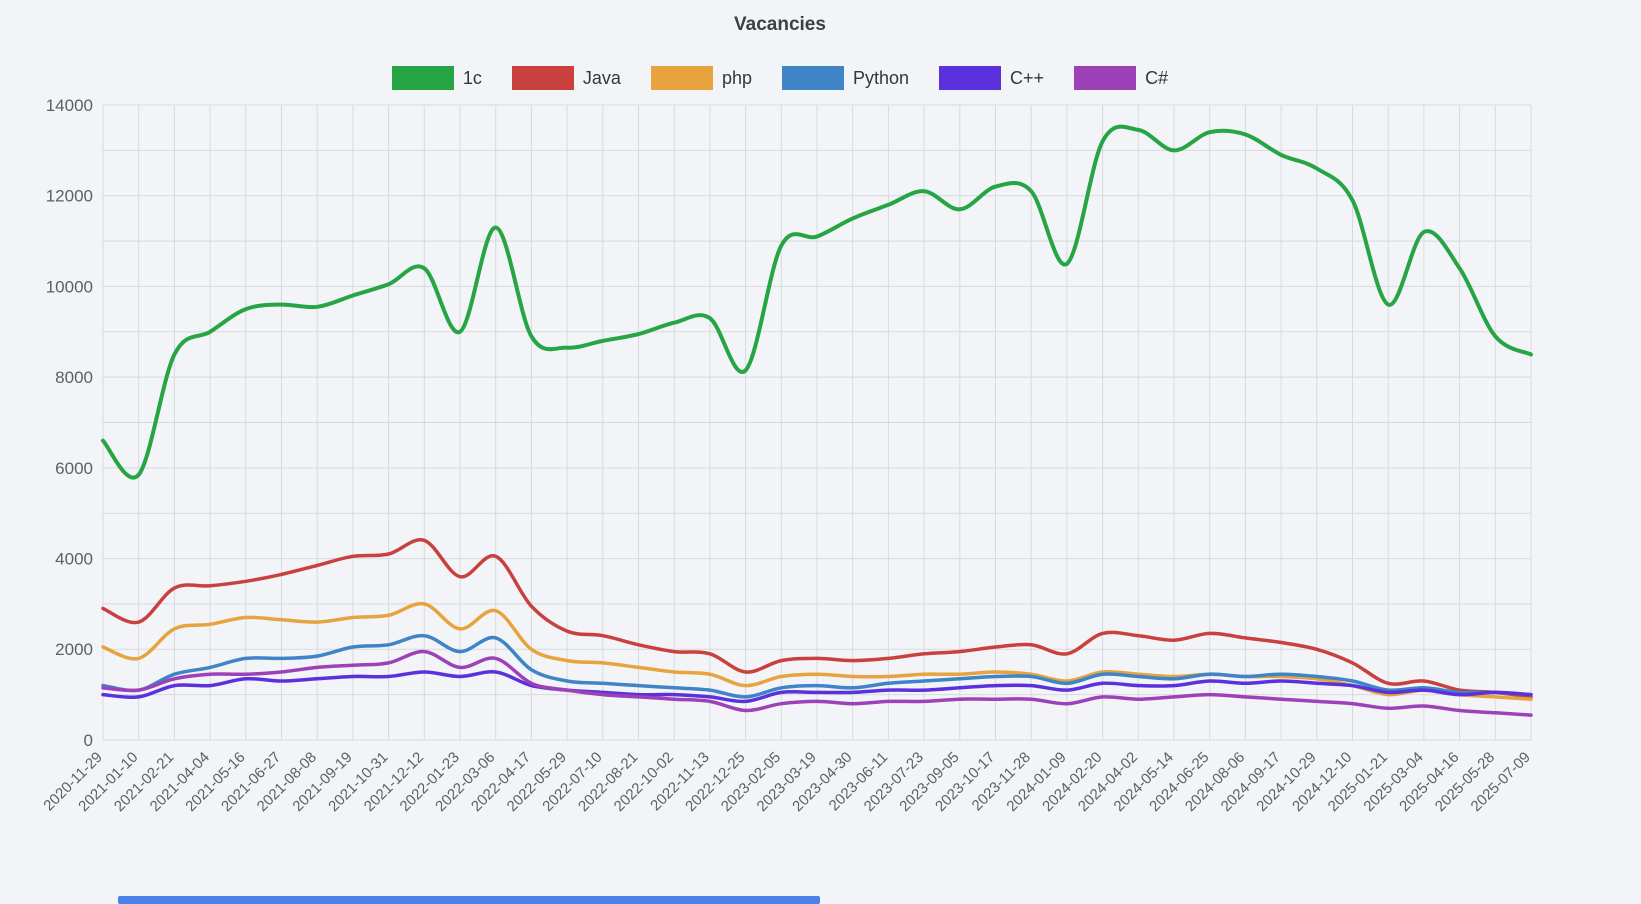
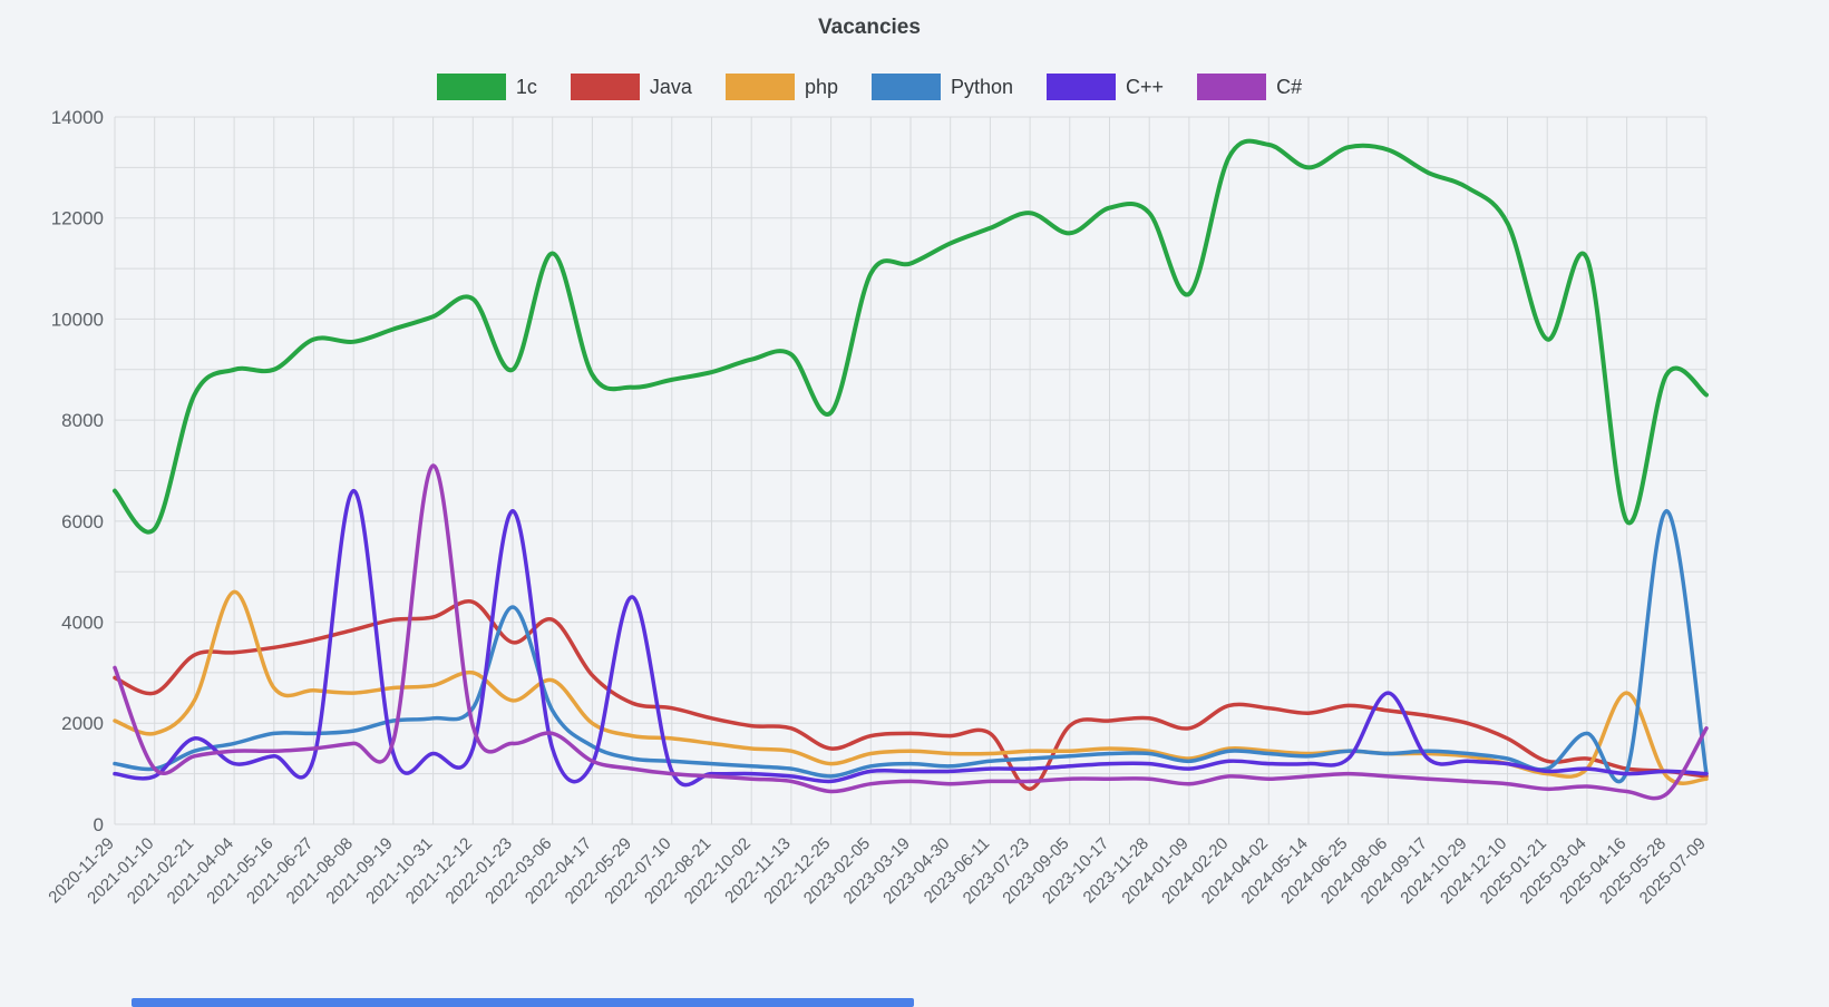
C#/2020-11-29: 1200 -> 3100
C++/2021-02-21: 1200 -> 1700
php/2021-04-04: 2600 -> 4600
1c/2021-05-16: 9500 -> 9000
C++/2021-08-08: 1400 -> 6600
C#/2021-10-31: 1700 -> 7100
Python/2022-01-23: 2000 -> 4300
C++/2022-01-23: 1400 -> 6200
C++/2022-05-29: 1100 -> 4500
Java/2023-07-23: 1900 -> 700
C++/2024-08-06: 1200 -> 2600
Python/2025-03-04: 1200 -> 1800
1c/2025-04-16: 10400 -> 6000
php/2025-04-16: 1000 -> 2600
Python/2025-05-28: 1000 -> 6200
C#/2025-07-09: 600 -> 1900
